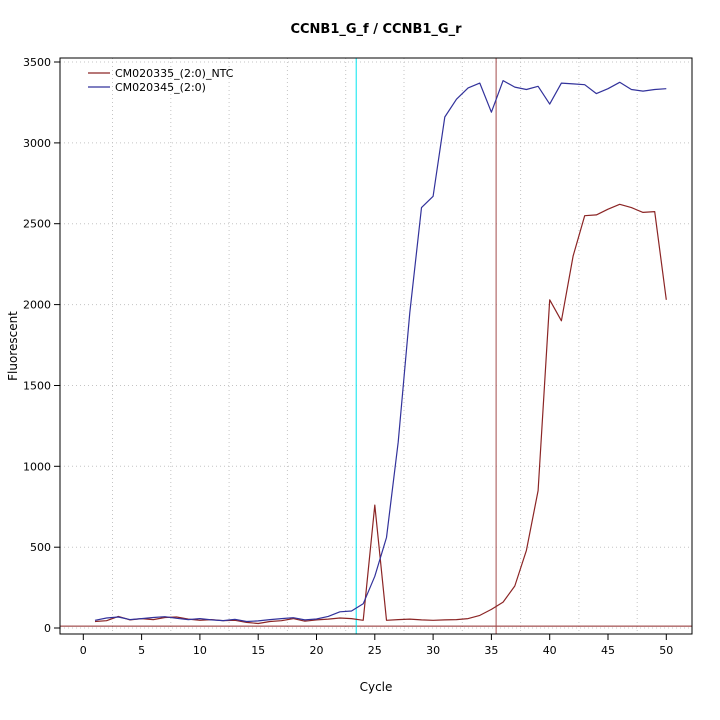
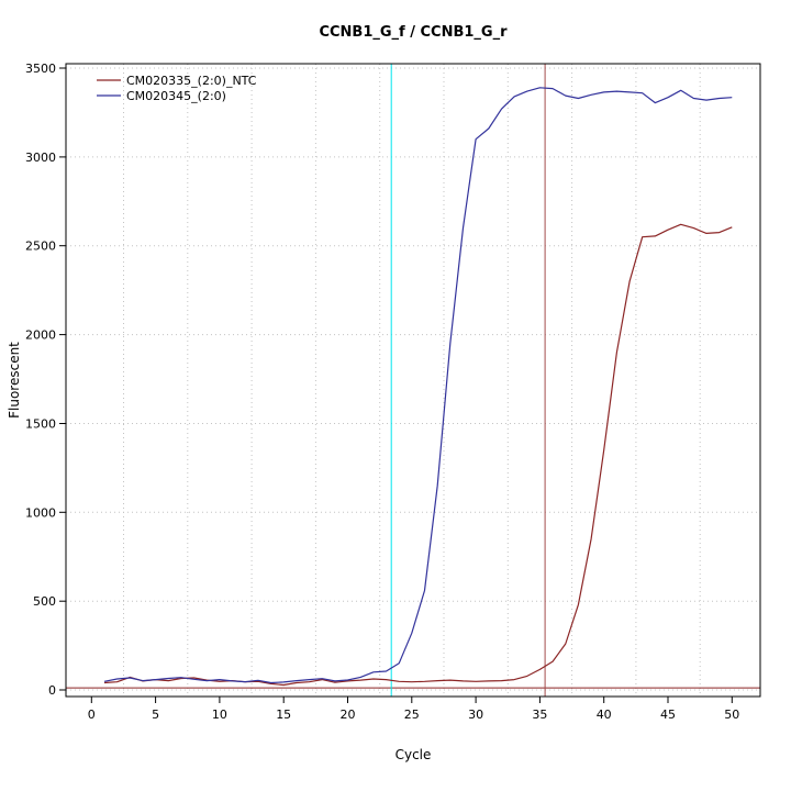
CM020335_(2:0)_NTC/25: 760 -> 40
CM020345_(2:0)/30: 2670 -> 3100
CM020345_(2:0)/35: 3190 -> 3390
CM020335_(2:0)_NTC/40: 2030 -> 1350
CM020345_(2:0)/40: 3240 -> 3360
CM020335_(2:0)_NTC/50: 2030 -> 2600
